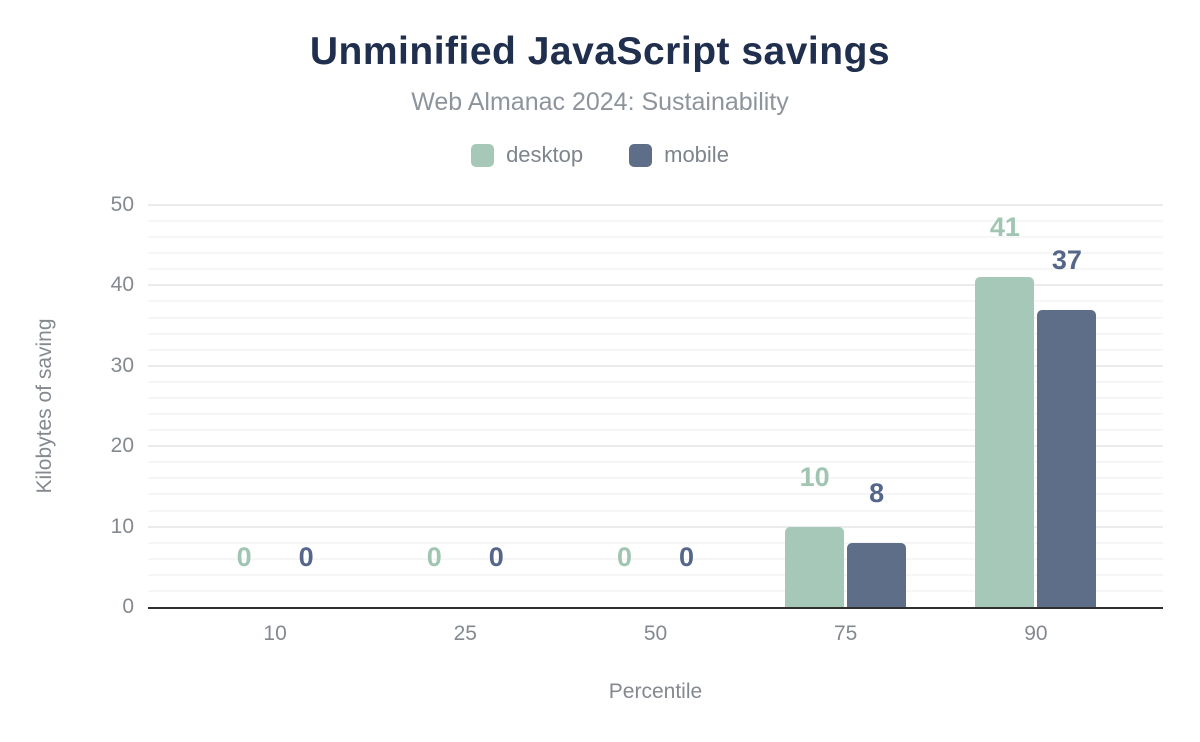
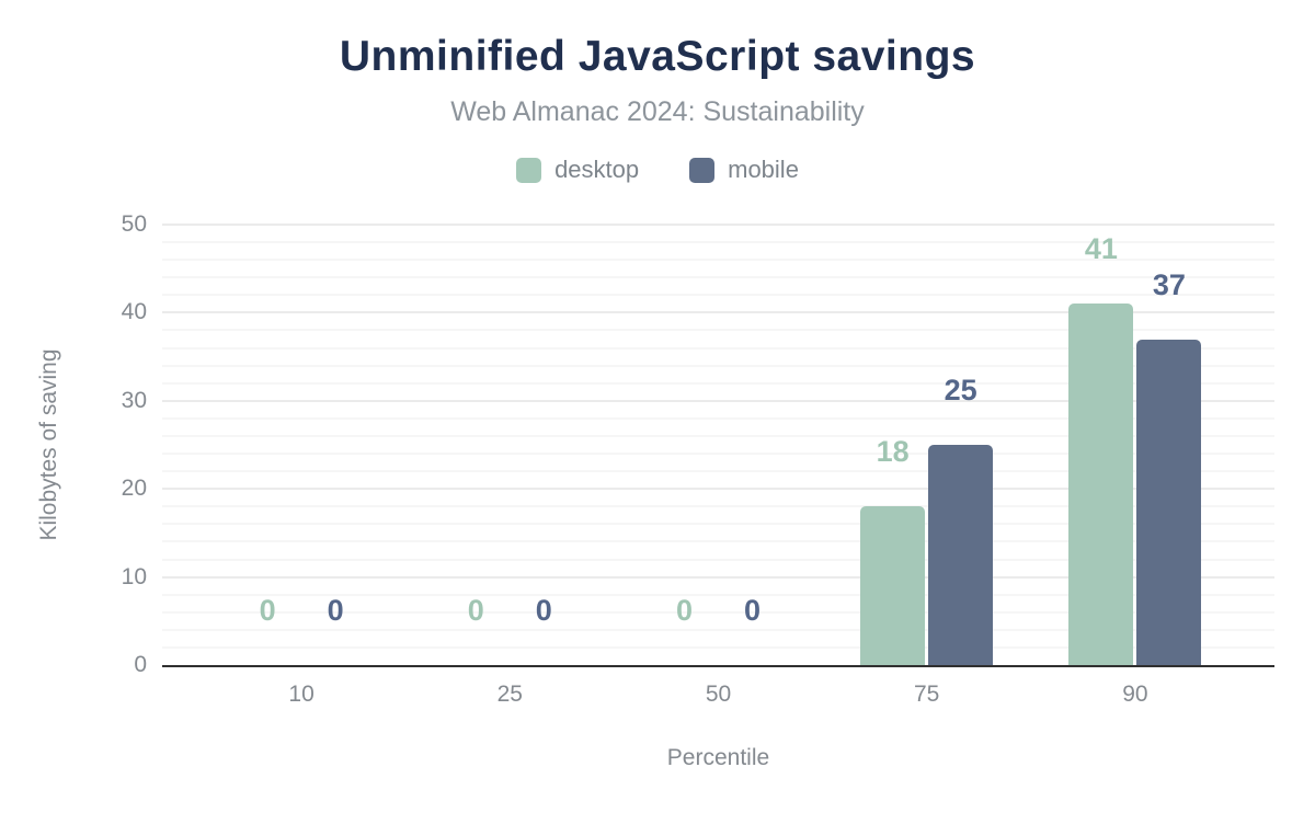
desktop/75: 10 -> 18
mobile/75: 8 -> 25
